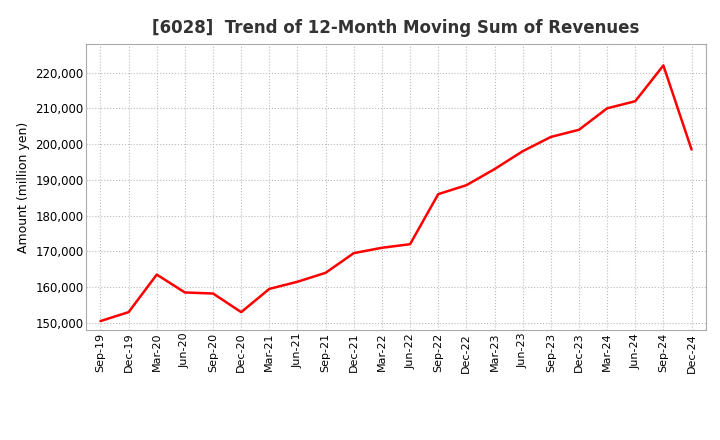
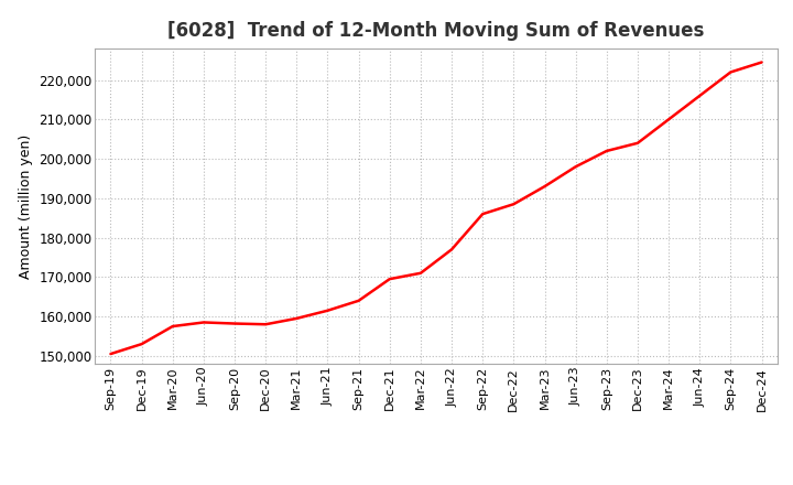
Mar-20: 163,500 -> 157,500
Dec-20: 153,000 -> 158,000
Jun-22: 172,000 -> 177,000
Jun-24: 212,000 -> 216,000
Dec-24: 198,500 -> 224,500
